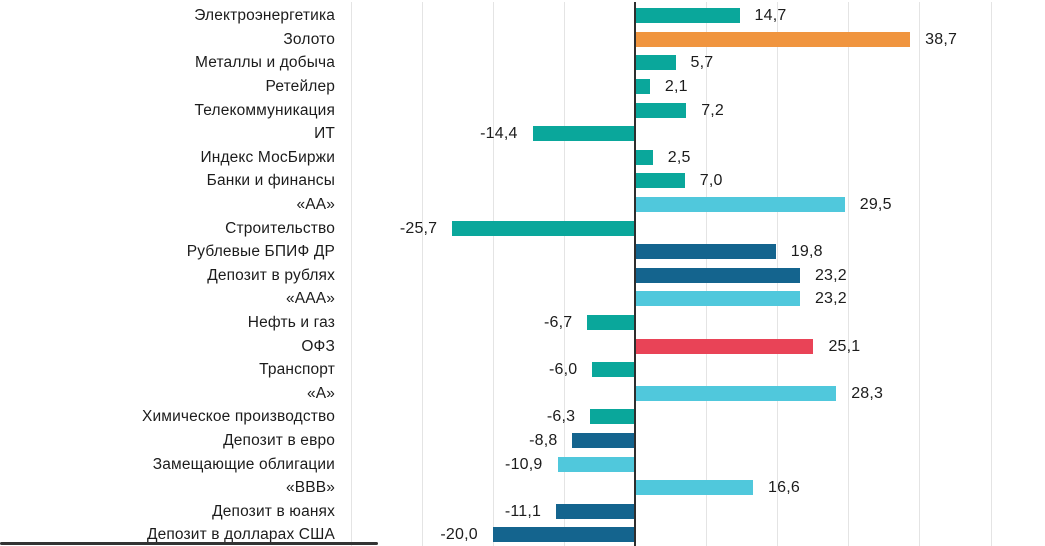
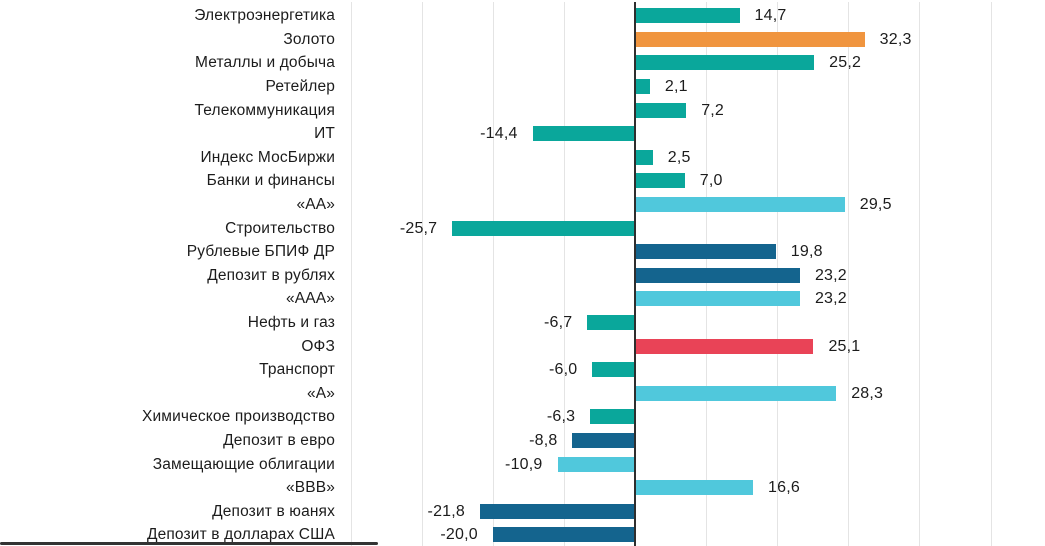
Золото: 38,7 -> 32,3
Металлы и добыча: 5,7 -> 25,2
Депозит в юанях: -11,1 -> -21,8
